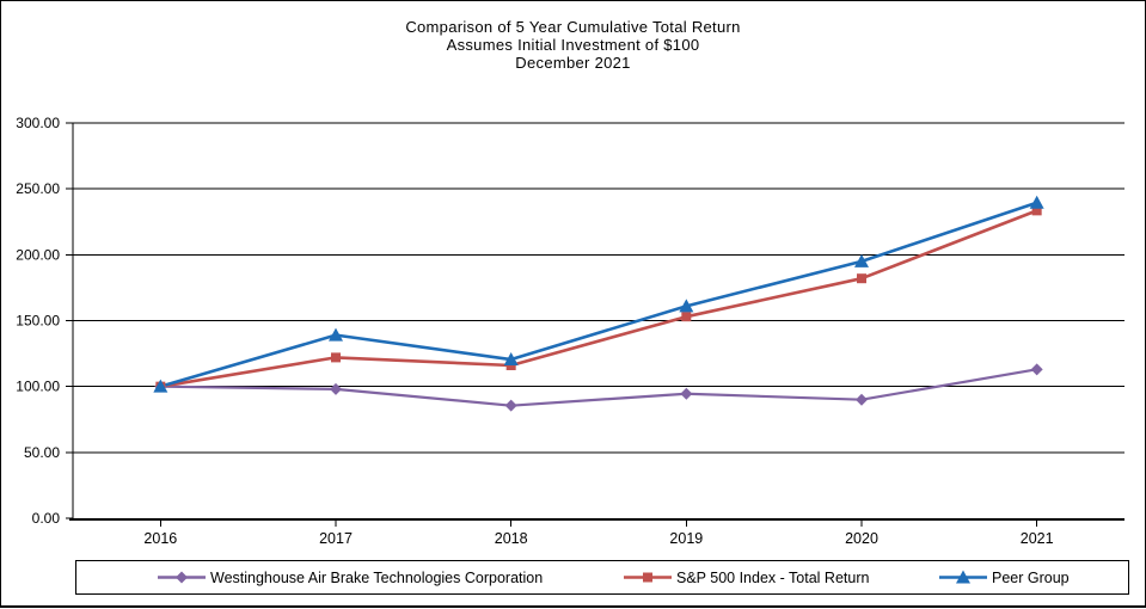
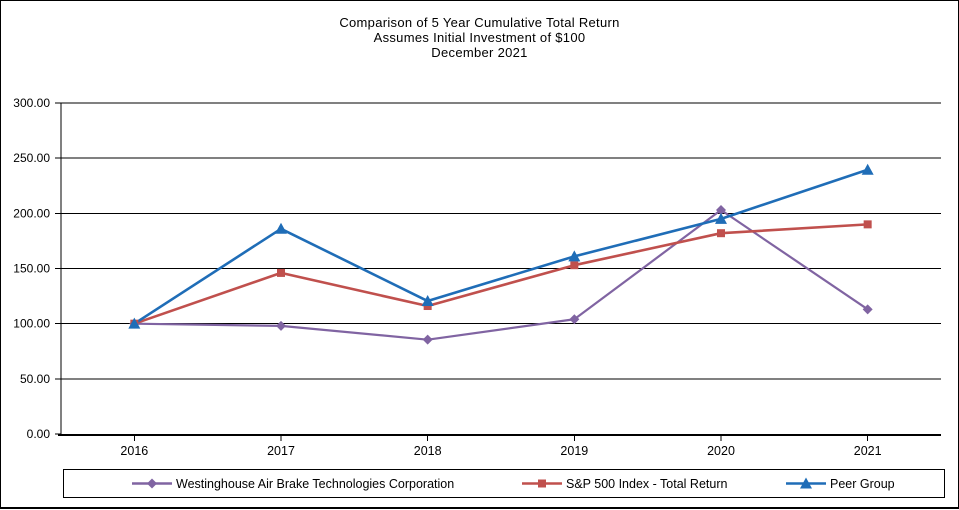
S&P 500 Index - Total Return/2017: 122 -> 146
Peer Group/2017: 139 -> 186
Westinghouse Air Brake Technologies Corporation/2019: 94 -> 104
Westinghouse Air Brake Technologies Corporation/2020: 90 -> 203
S&P 500 Index - Total Return/2021: 234 -> 190
